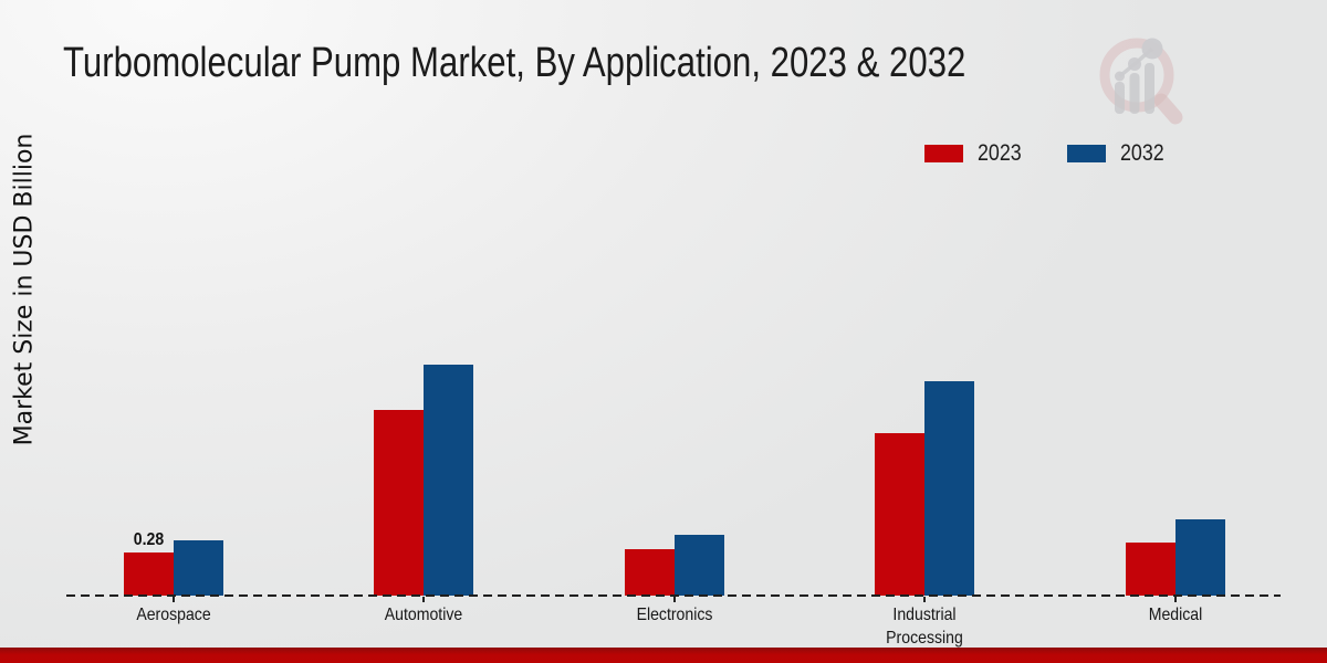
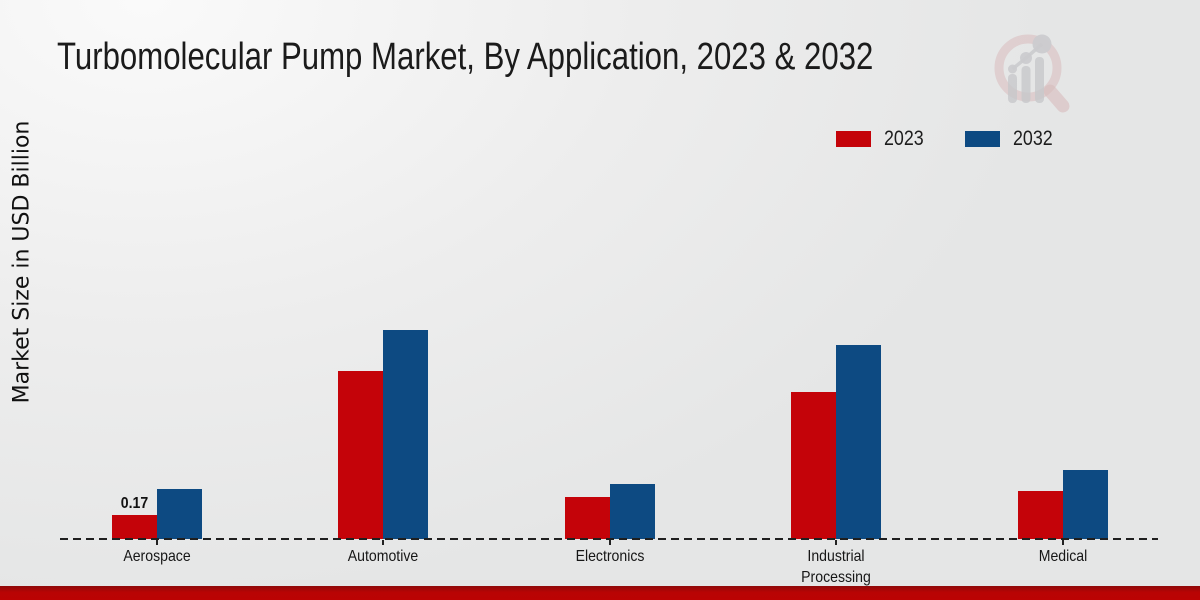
2023/Aerospace: 0.28 -> 0.17
